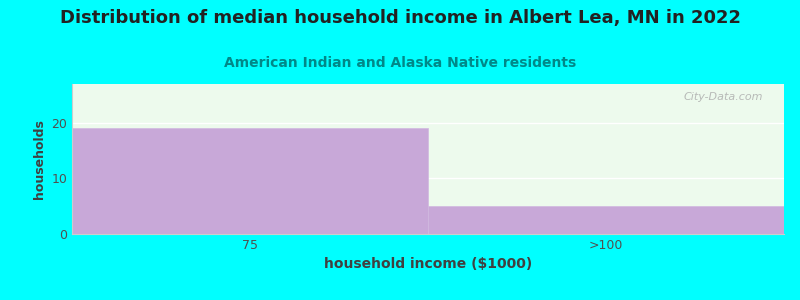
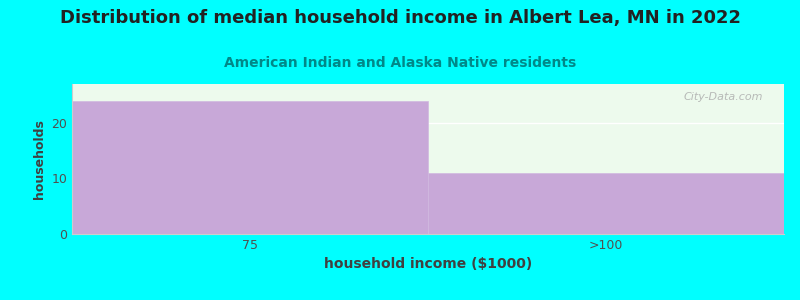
75: 19 -> 24
>100: 5 -> 11
